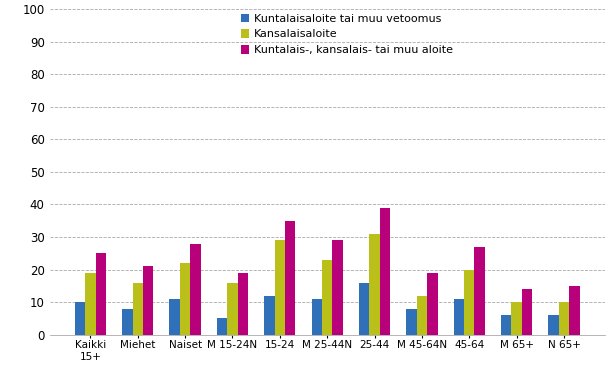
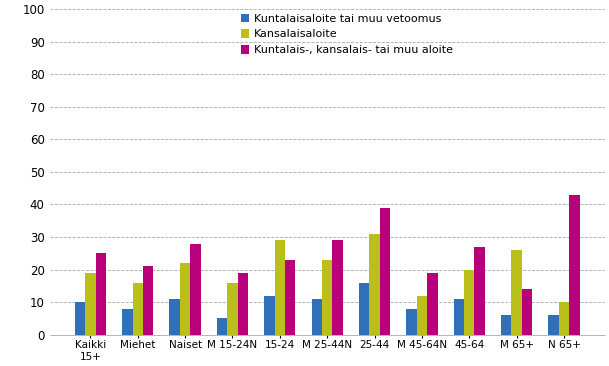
Kuntalais-, kansalais- tai muu aloite/15-24: 35 -> 23
Kansalaisaloite/M 65+: 10 -> 26
Kuntalais-, kansalais- tai muu aloite/N 65+: 15 -> 43
